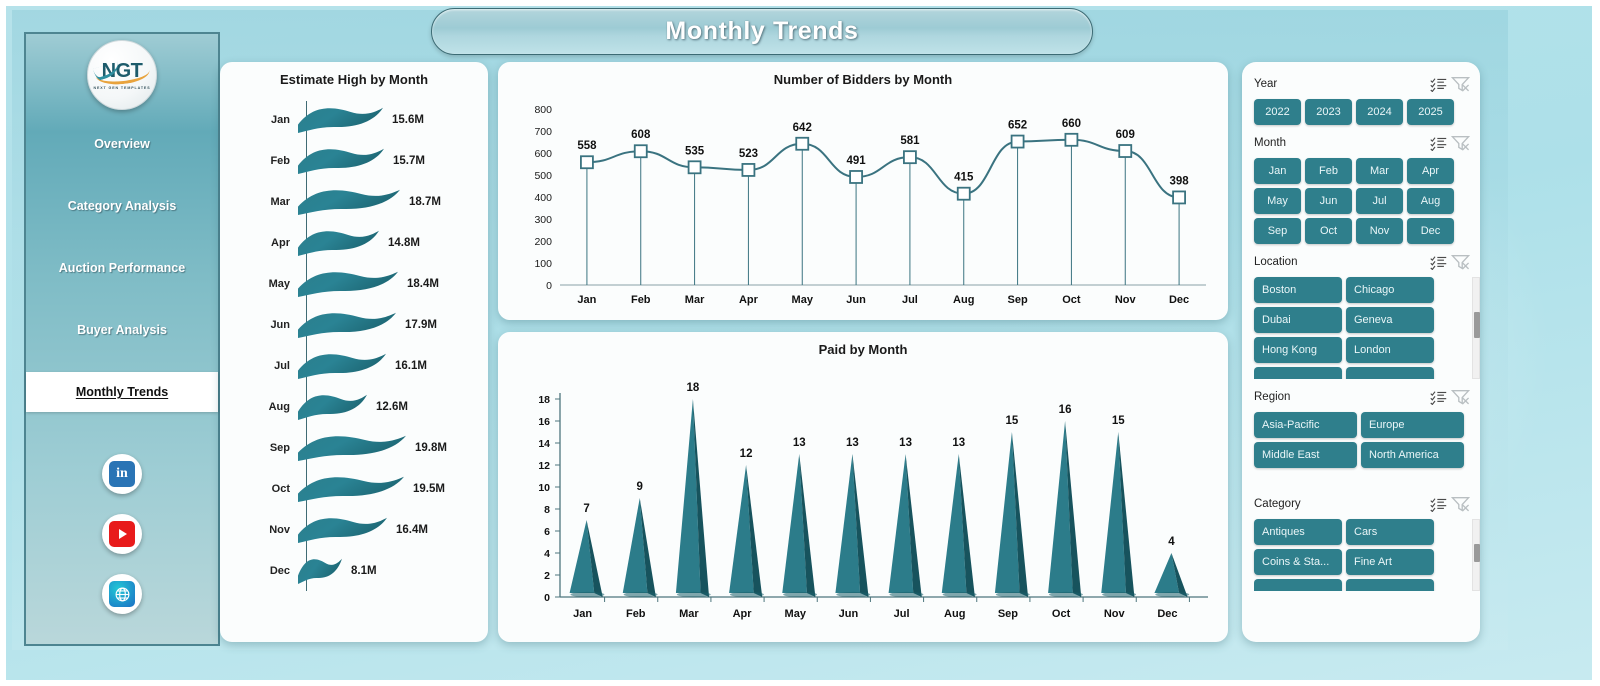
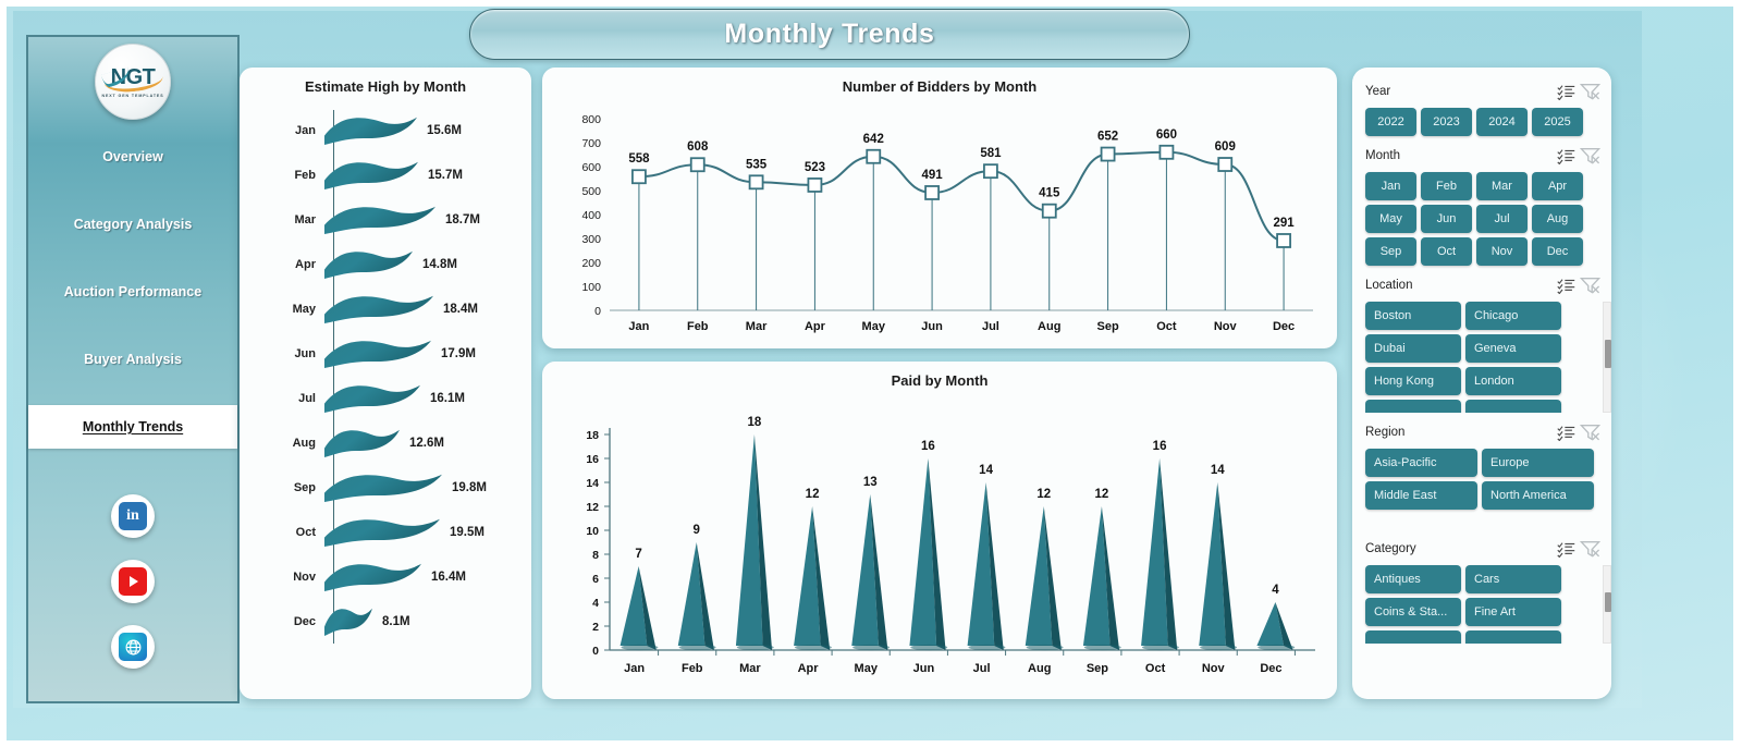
Number of Bidders by Month/Dec: 398 -> 291
Paid by Month/Jun: 13 -> 16
Paid by Month/Jul: 13 -> 14
Paid by Month/Aug: 13 -> 12
Paid by Month/Sep: 15 -> 12
Paid by Month/Nov: 15 -> 14
